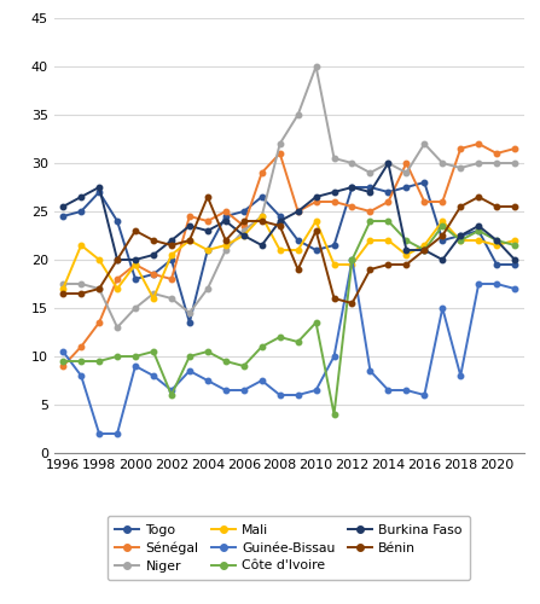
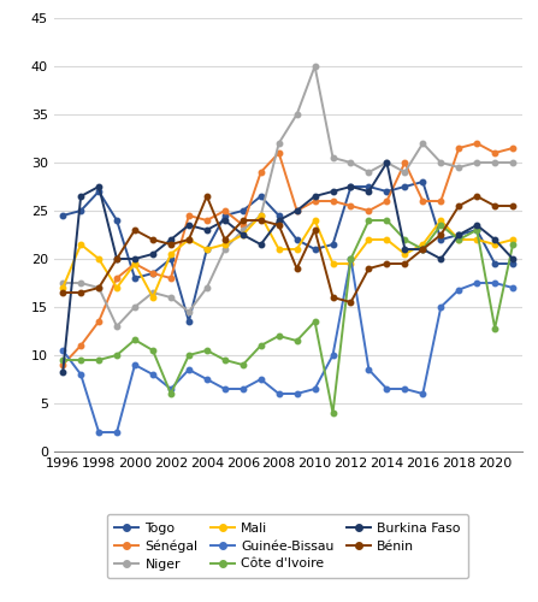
Burkina Faso/1996: 25.5 -> 8.2
Côte d'Ivoire/2000: 10.0 -> 11.6
Guinée-Bissau/2018: 8.0 -> 16.8
Côte d'Ivoire/2020: 22.0 -> 12.8
